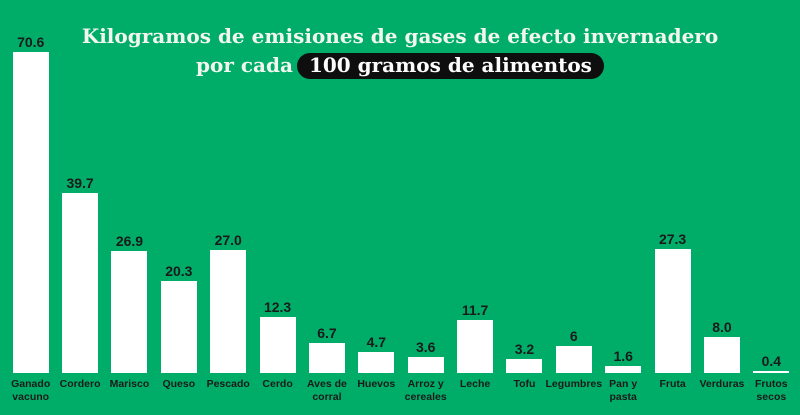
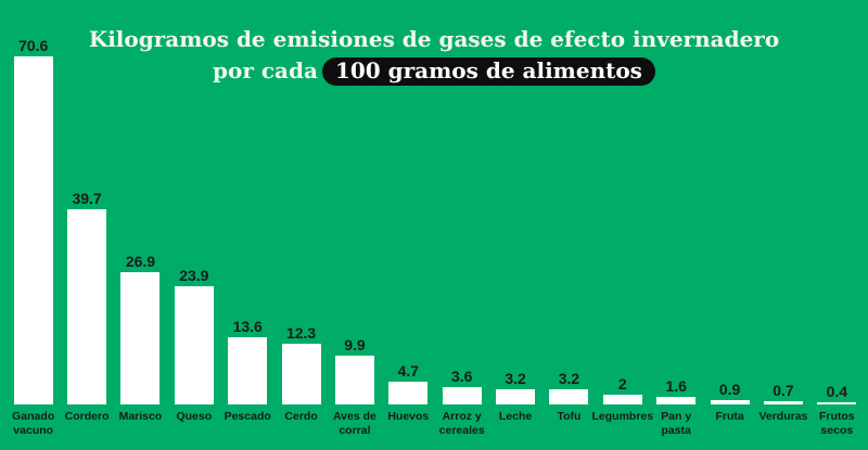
Queso: 20.3 -> 23.9
Pescado: 27.0 -> 13.6
Aves de corral: 6.7 -> 9.9
Leche: 11.7 -> 3.2
Legumbres: 6 -> 2
Fruta: 27.3 -> 0.9
Verduras: 8.0 -> 0.7
